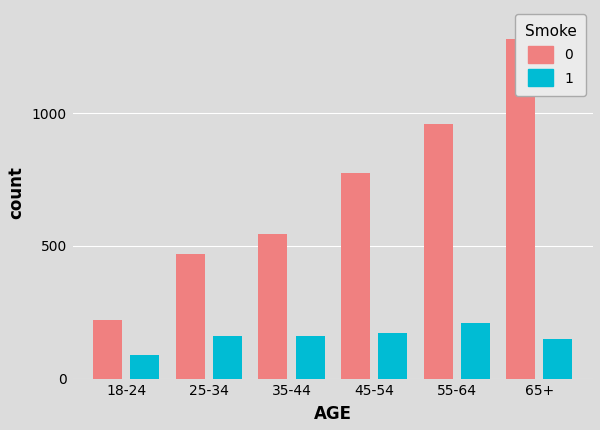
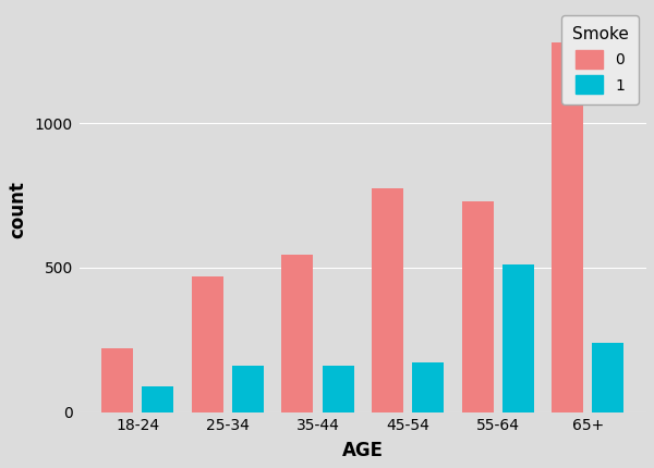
0/55-64: 960 -> 730
1/55-64: 210 -> 510
1/65+: 150 -> 240
